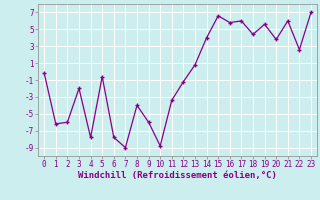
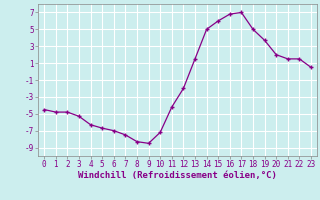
0: -0.2 -> -4.5
1: -6.2 -> -4.8
2: -6.0 -> -4.8
3: -2.0 -> -5.3
4: -7.8 -> -6.3
5: -0.6 -> -6.7
6: -7.8 -> -7.0
7: -9.0 -> -7.5
8: -4.0 -> -8.3
9: -6.0 -> -8.5
10: -8.8 -> -7.2
11: -3.4 -> -4.2
12: -1.2 -> -2.0
13: 0.8 -> 1.5
14: 4.0 -> 5.0
15: 6.6 -> 6.0
16: 5.8 -> 6.8
17: 6.0 -> 7.0
18: 4.4 -> 5.0
19: 5.6 -> 3.7
20: 3.8 -> 2.0
21: 6.0 -> 1.5
22: 2.6 -> 1.5
23: 7.0 -> 0.5
